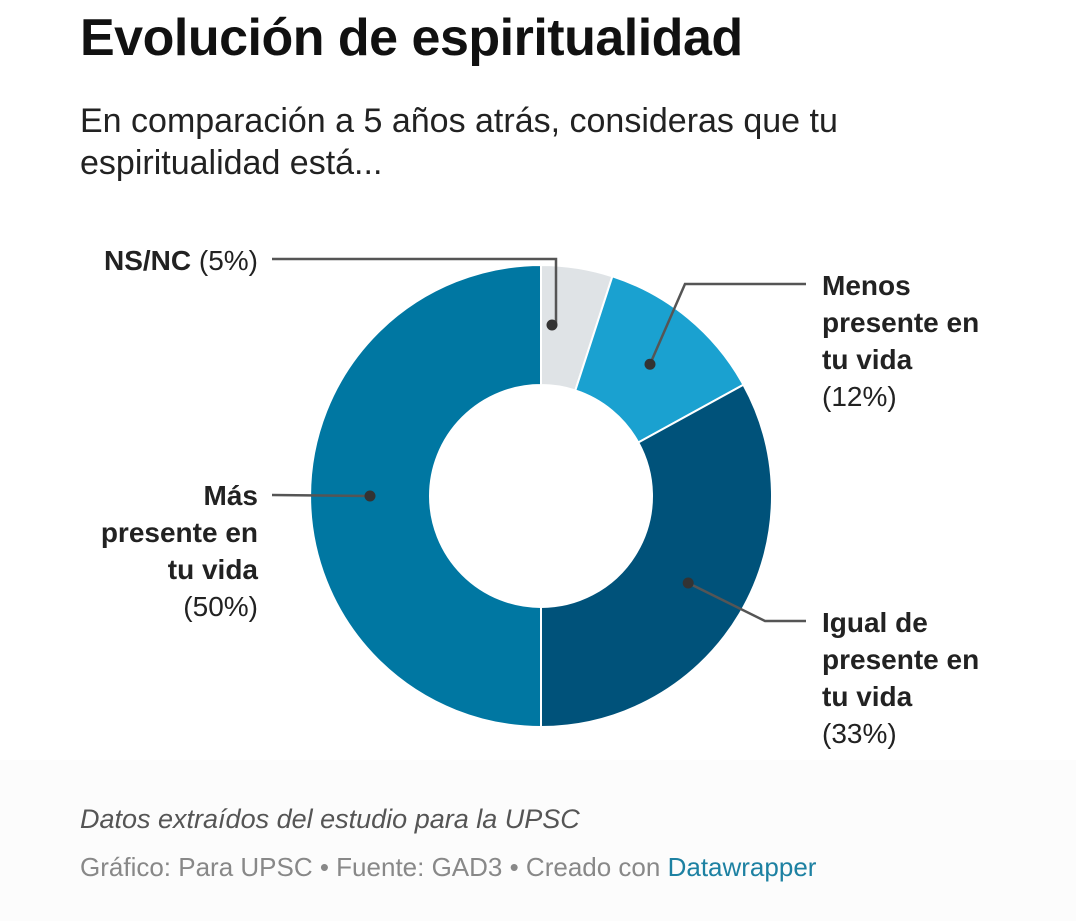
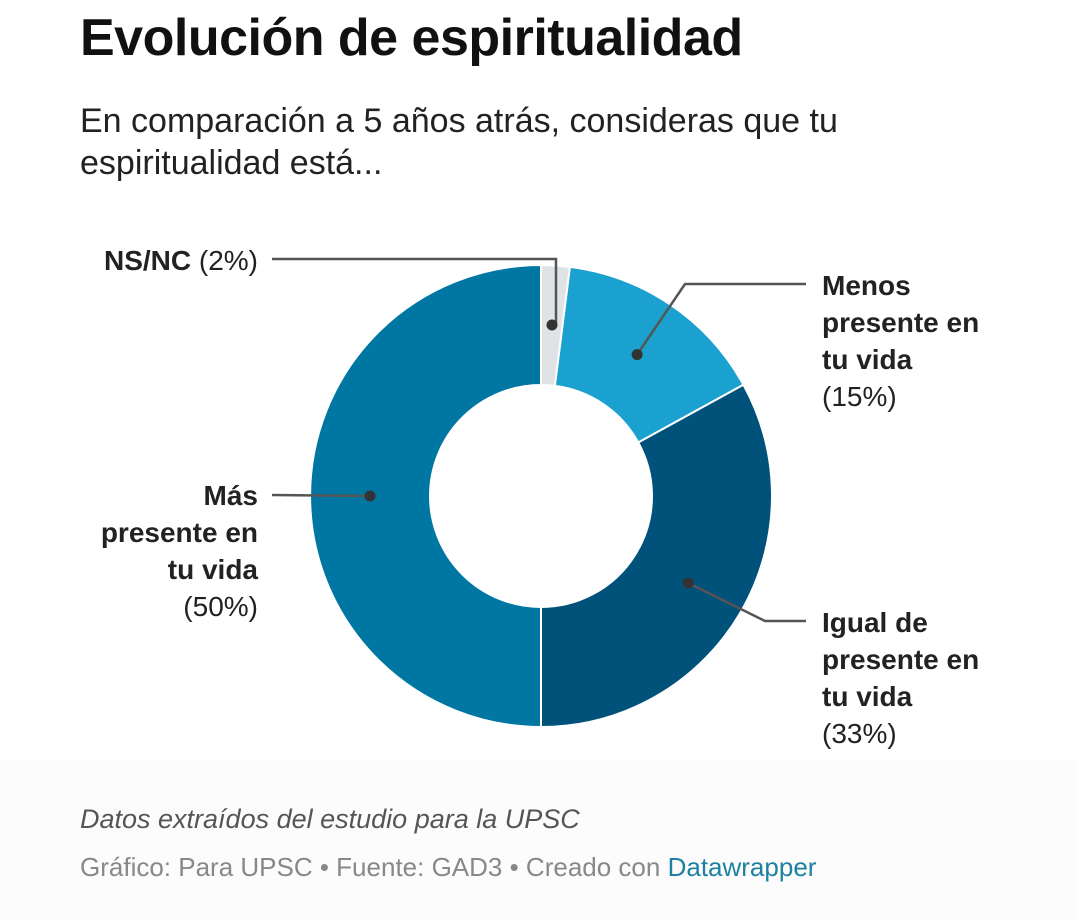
NS/NC: 5% -> 2%
Menos presente en tu vida: 12% -> 15%
